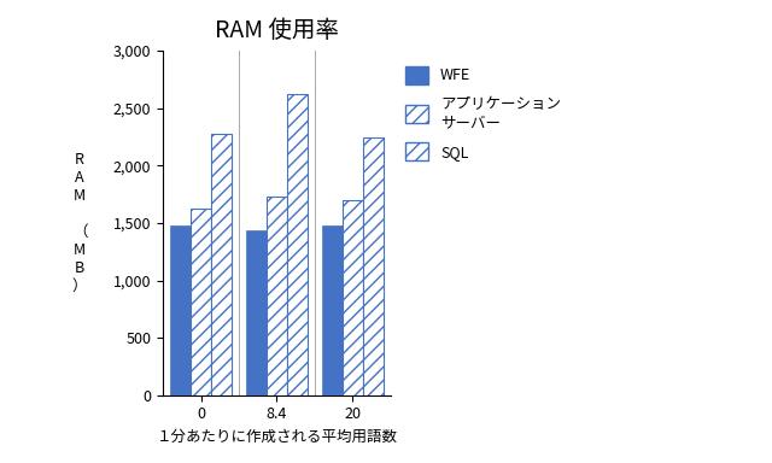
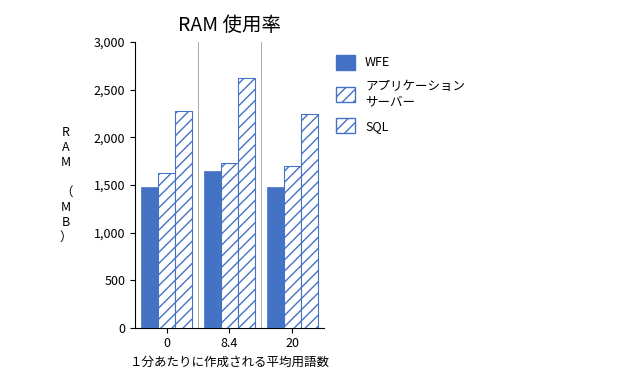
WFE/8.4: 1,440 -> 1,650
